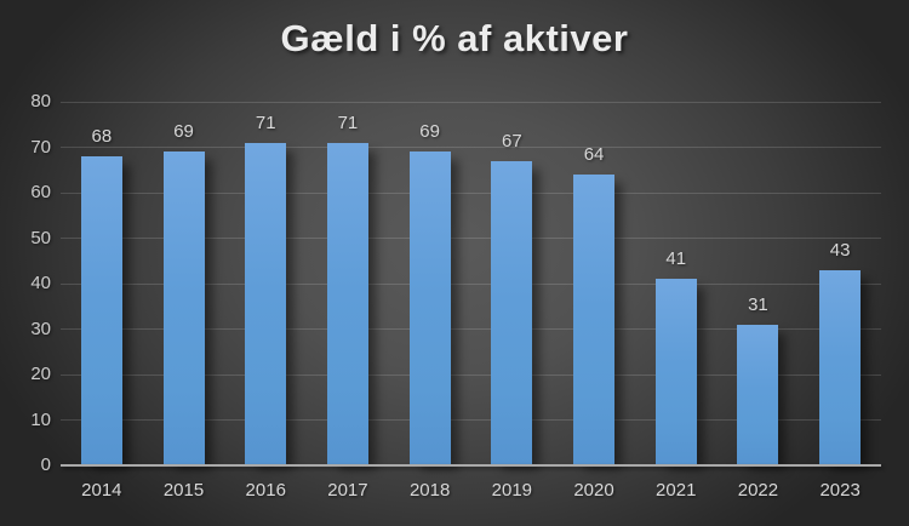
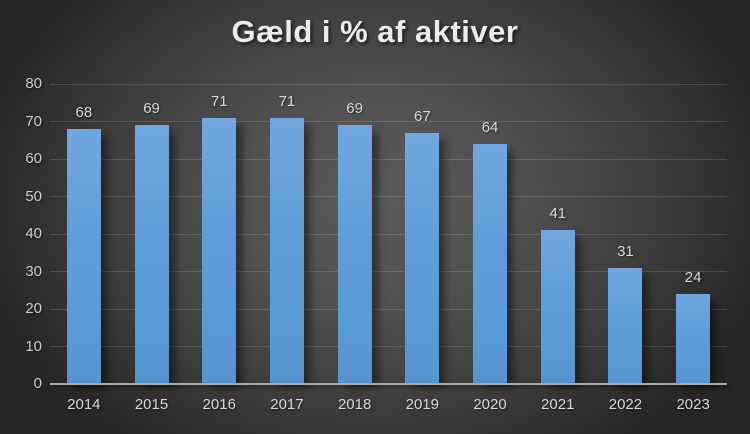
2023: 43 -> 24
